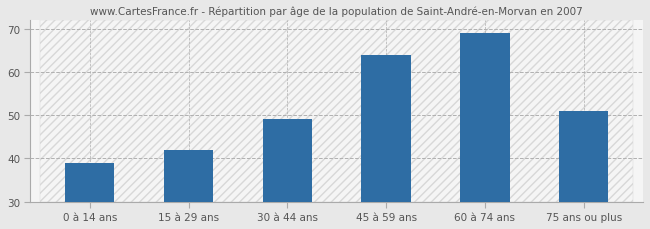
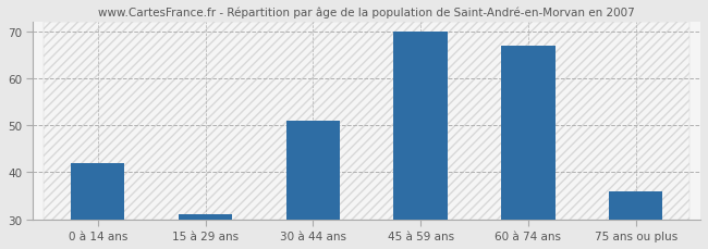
0 à 14 ans: 39 -> 42
15 à 29 ans: 42 -> 31
30 à 44 ans: 49 -> 51
45 à 59 ans: 64 -> 70
60 à 74 ans: 69 -> 67
75 ans ou plus: 51 -> 36
